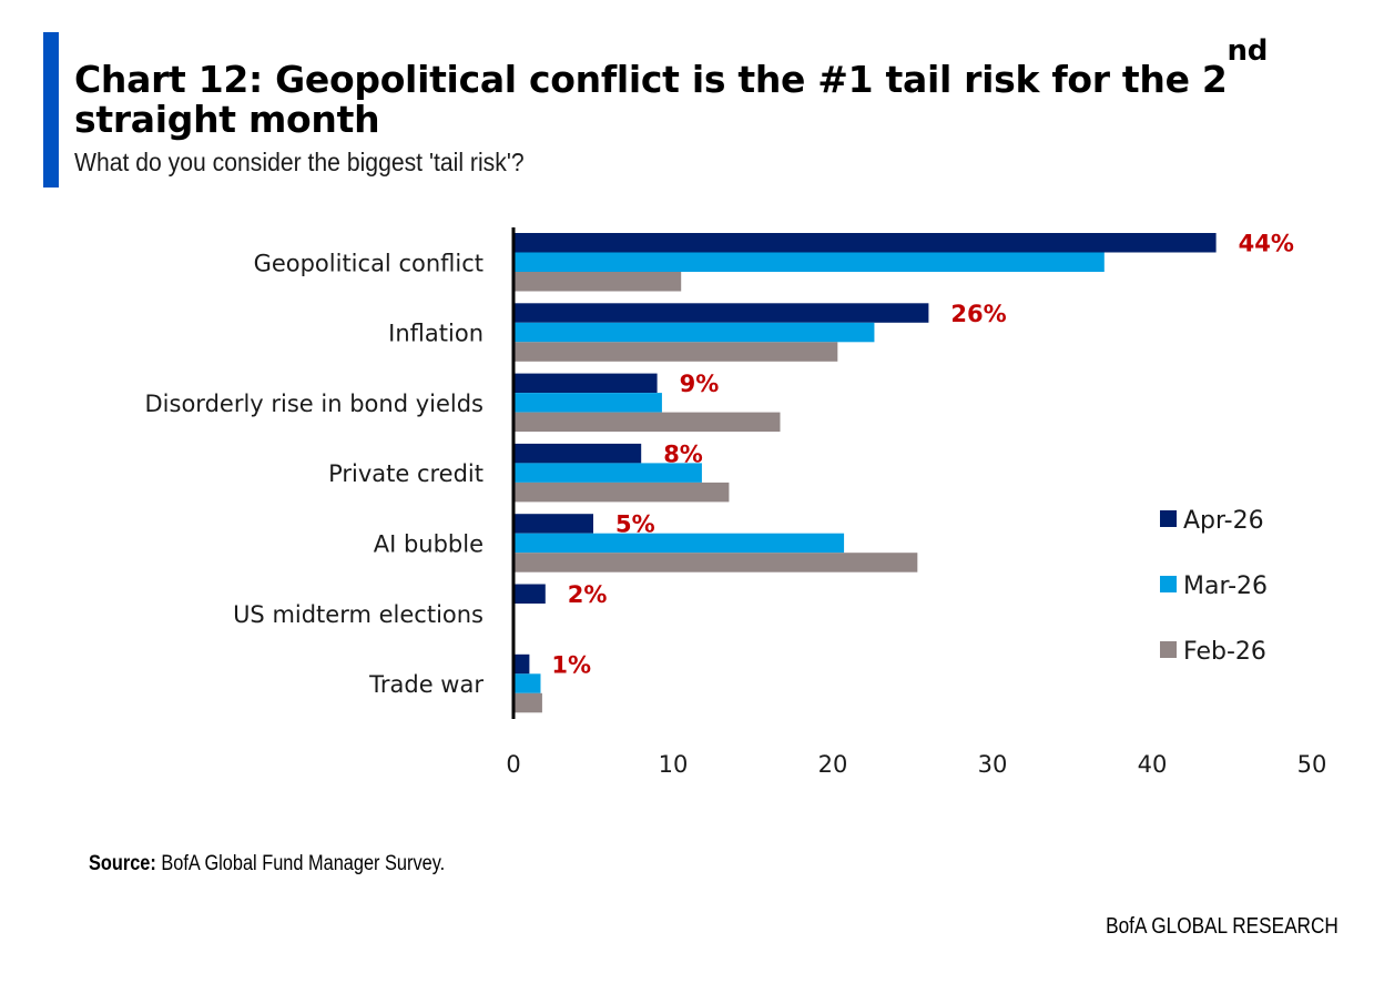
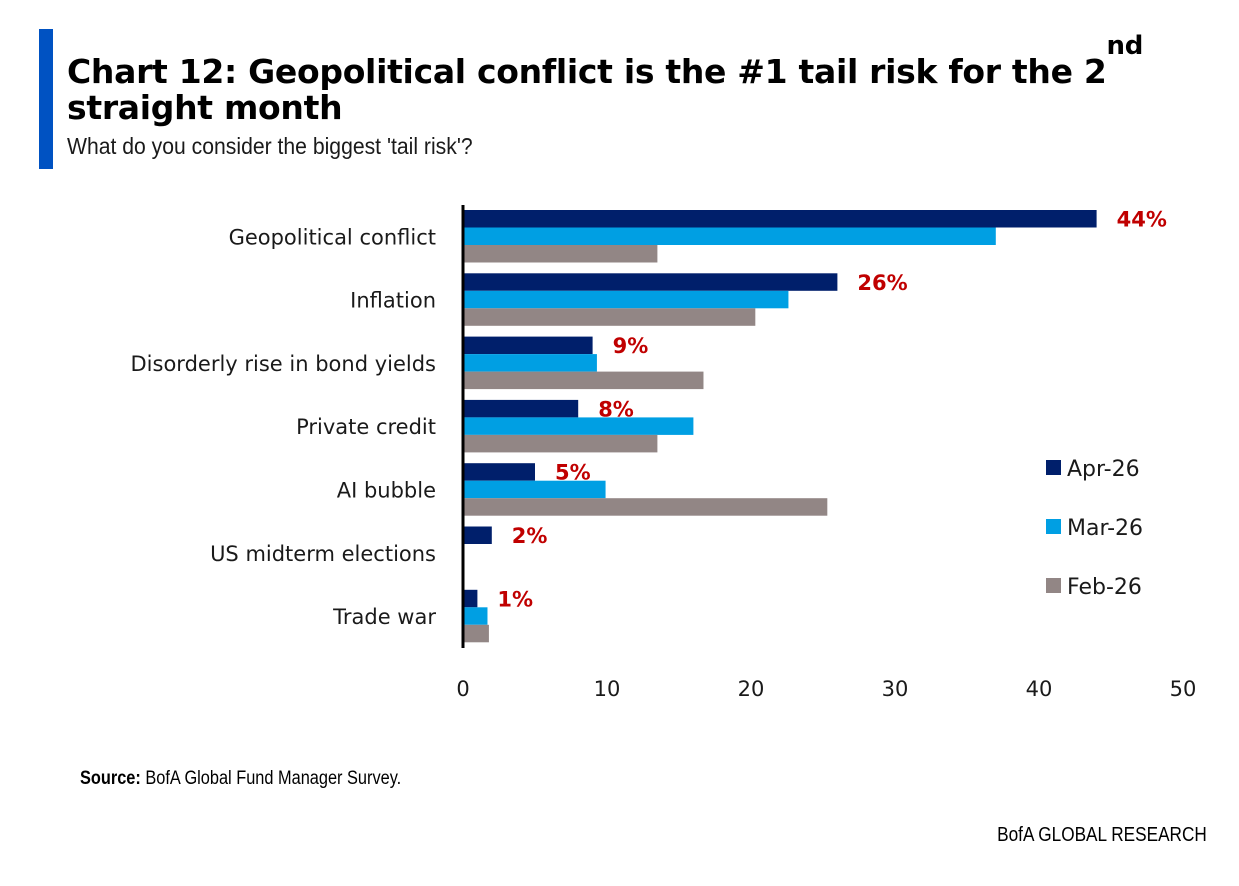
Feb-26/Geopolitical conflict: 10.5 -> 13.5
Mar-26/Private credit: 11.8 -> 16.0
Mar-26/AI bubble: 20.7 -> 9.9
